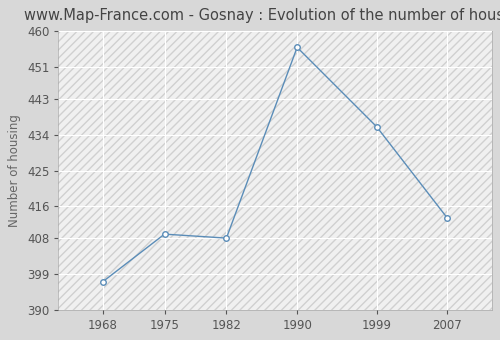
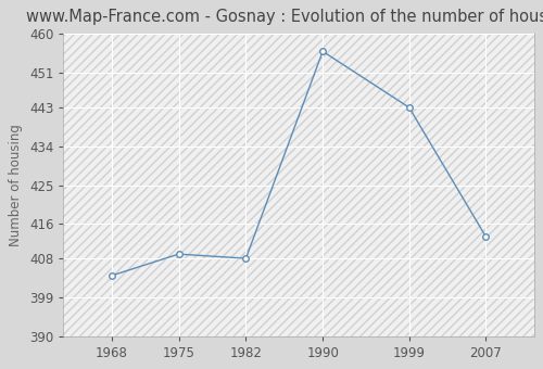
1968: 397 -> 404
1999: 436 -> 443
